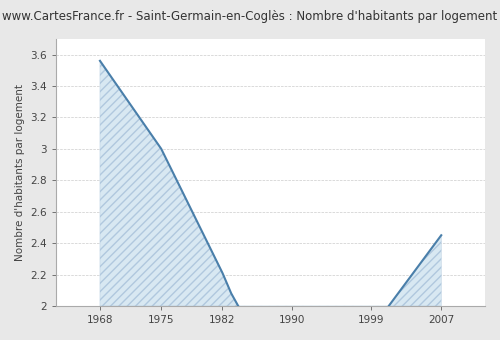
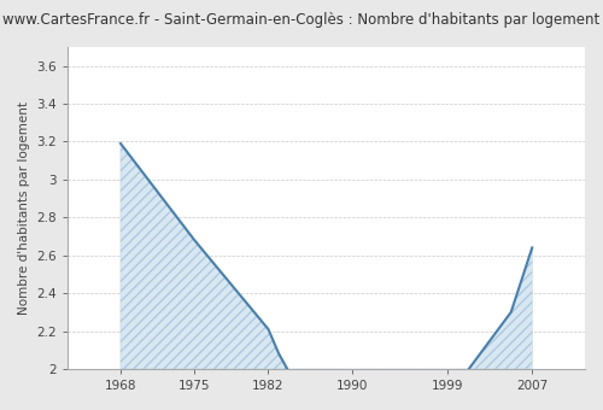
1968: 3.56 -> 3.19
1975: 3.00 -> 2.68
2007: 2.45 -> 2.64
